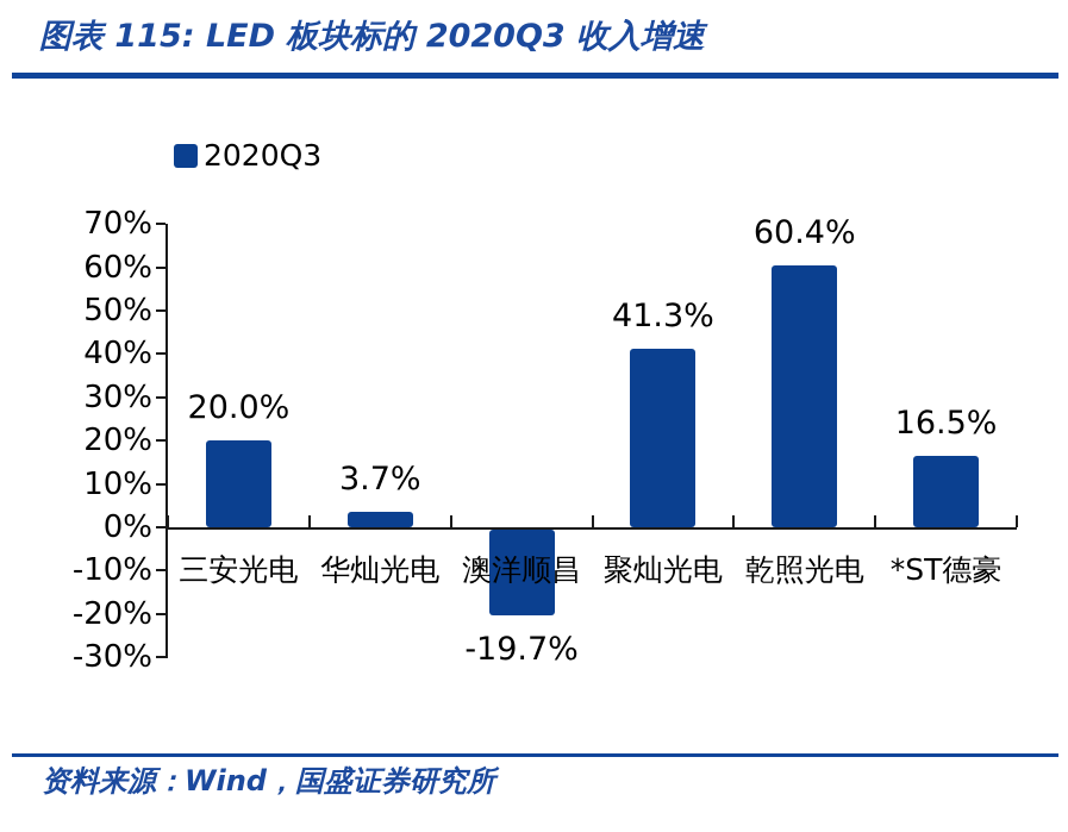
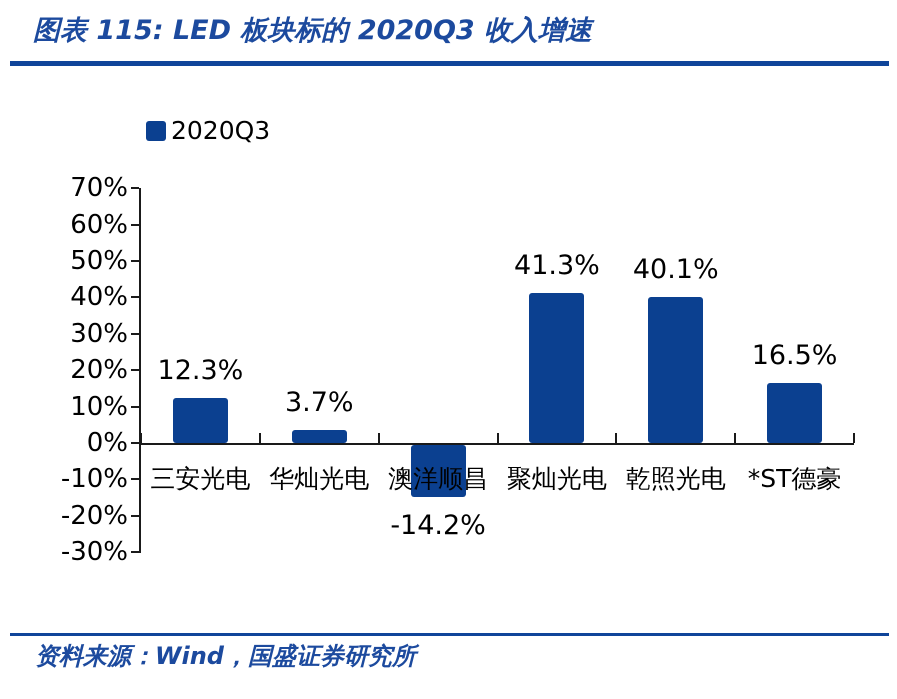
三安光电: 20.0% -> 12.3%
澳洋顺昌: -19.7% -> -14.2%
乾照光电: 60.4% -> 40.1%
